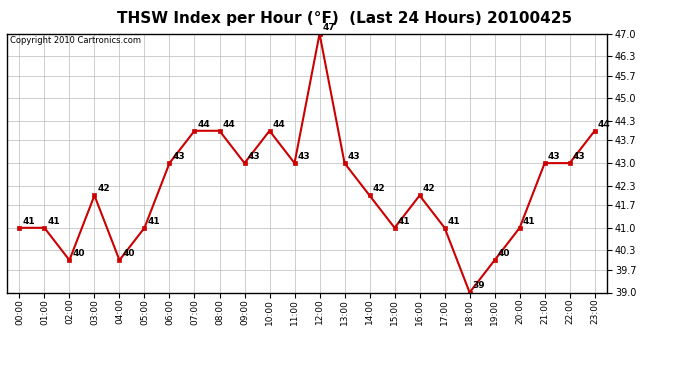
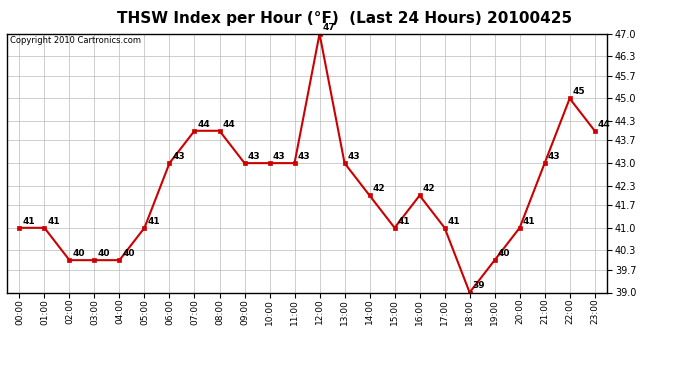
03:00: 42 -> 40
10:00: 44 -> 43
22:00: 43 -> 45
